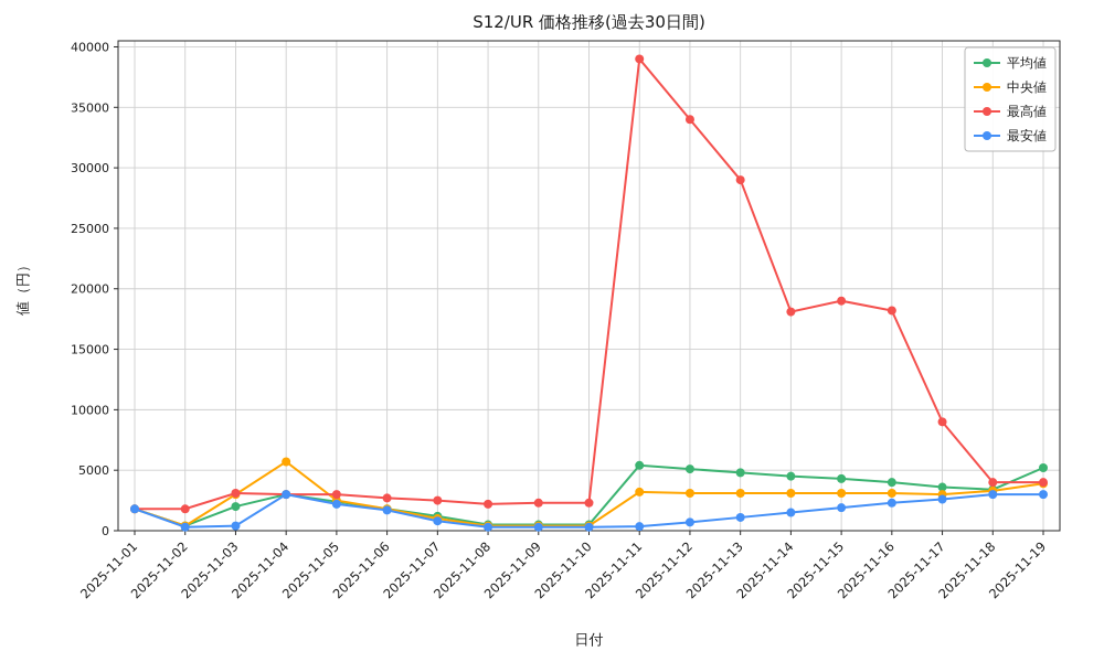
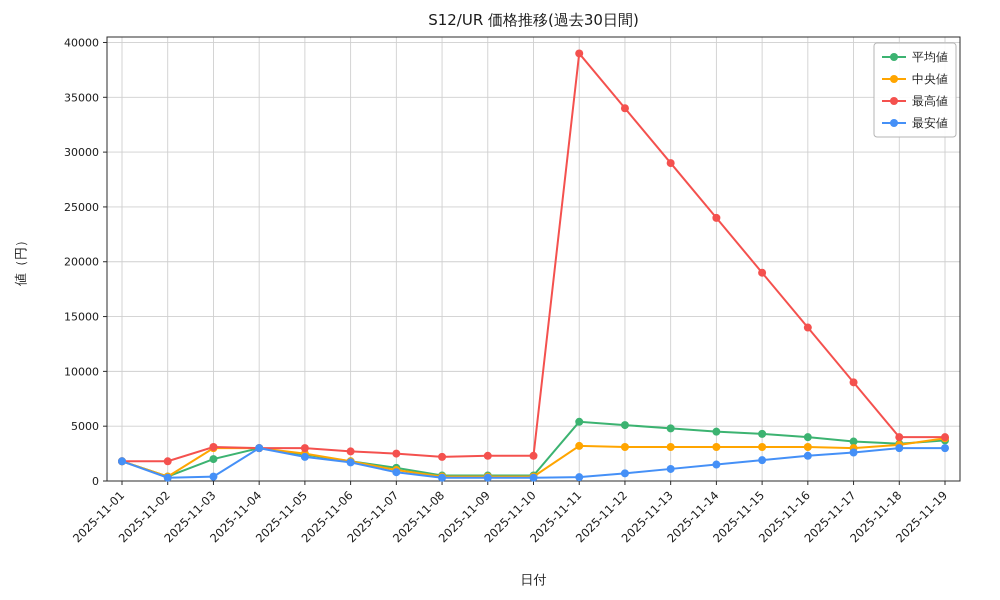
中央値/2025-11-04: 5700 -> 3000
最高値/2025-11-14: 18100 -> 24000
最高値/2025-11-16: 18200 -> 14000
平均値/2025-11-19: 5200 -> 3700
